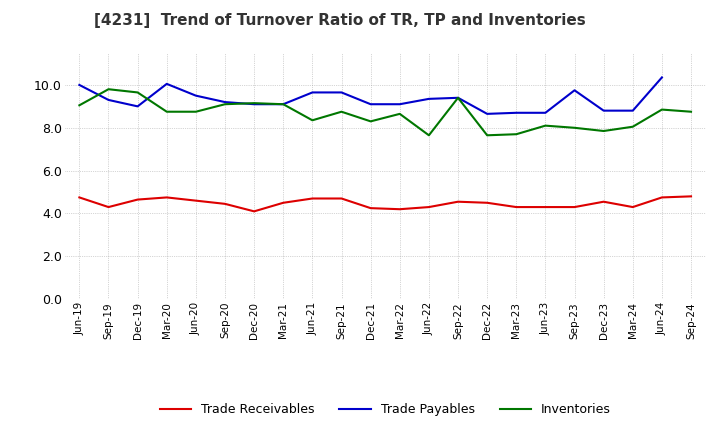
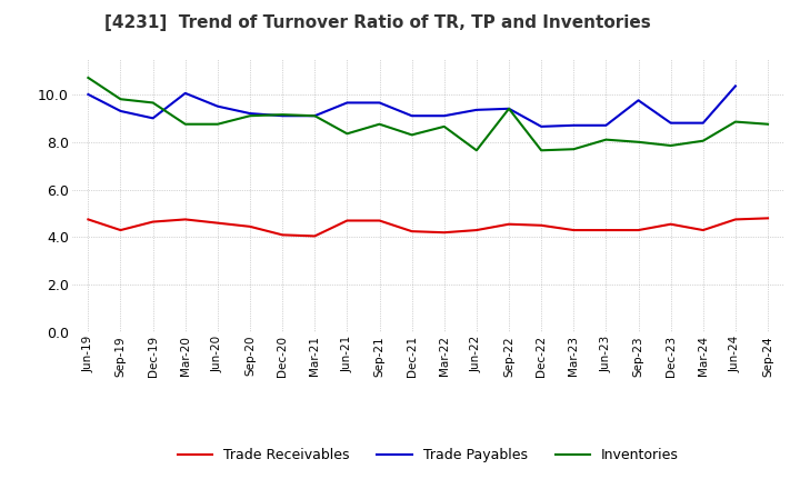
Inventories/Jun-19: 9.05 -> 10.70
Trade Receivables/Mar-21: 4.50 -> 4.05
